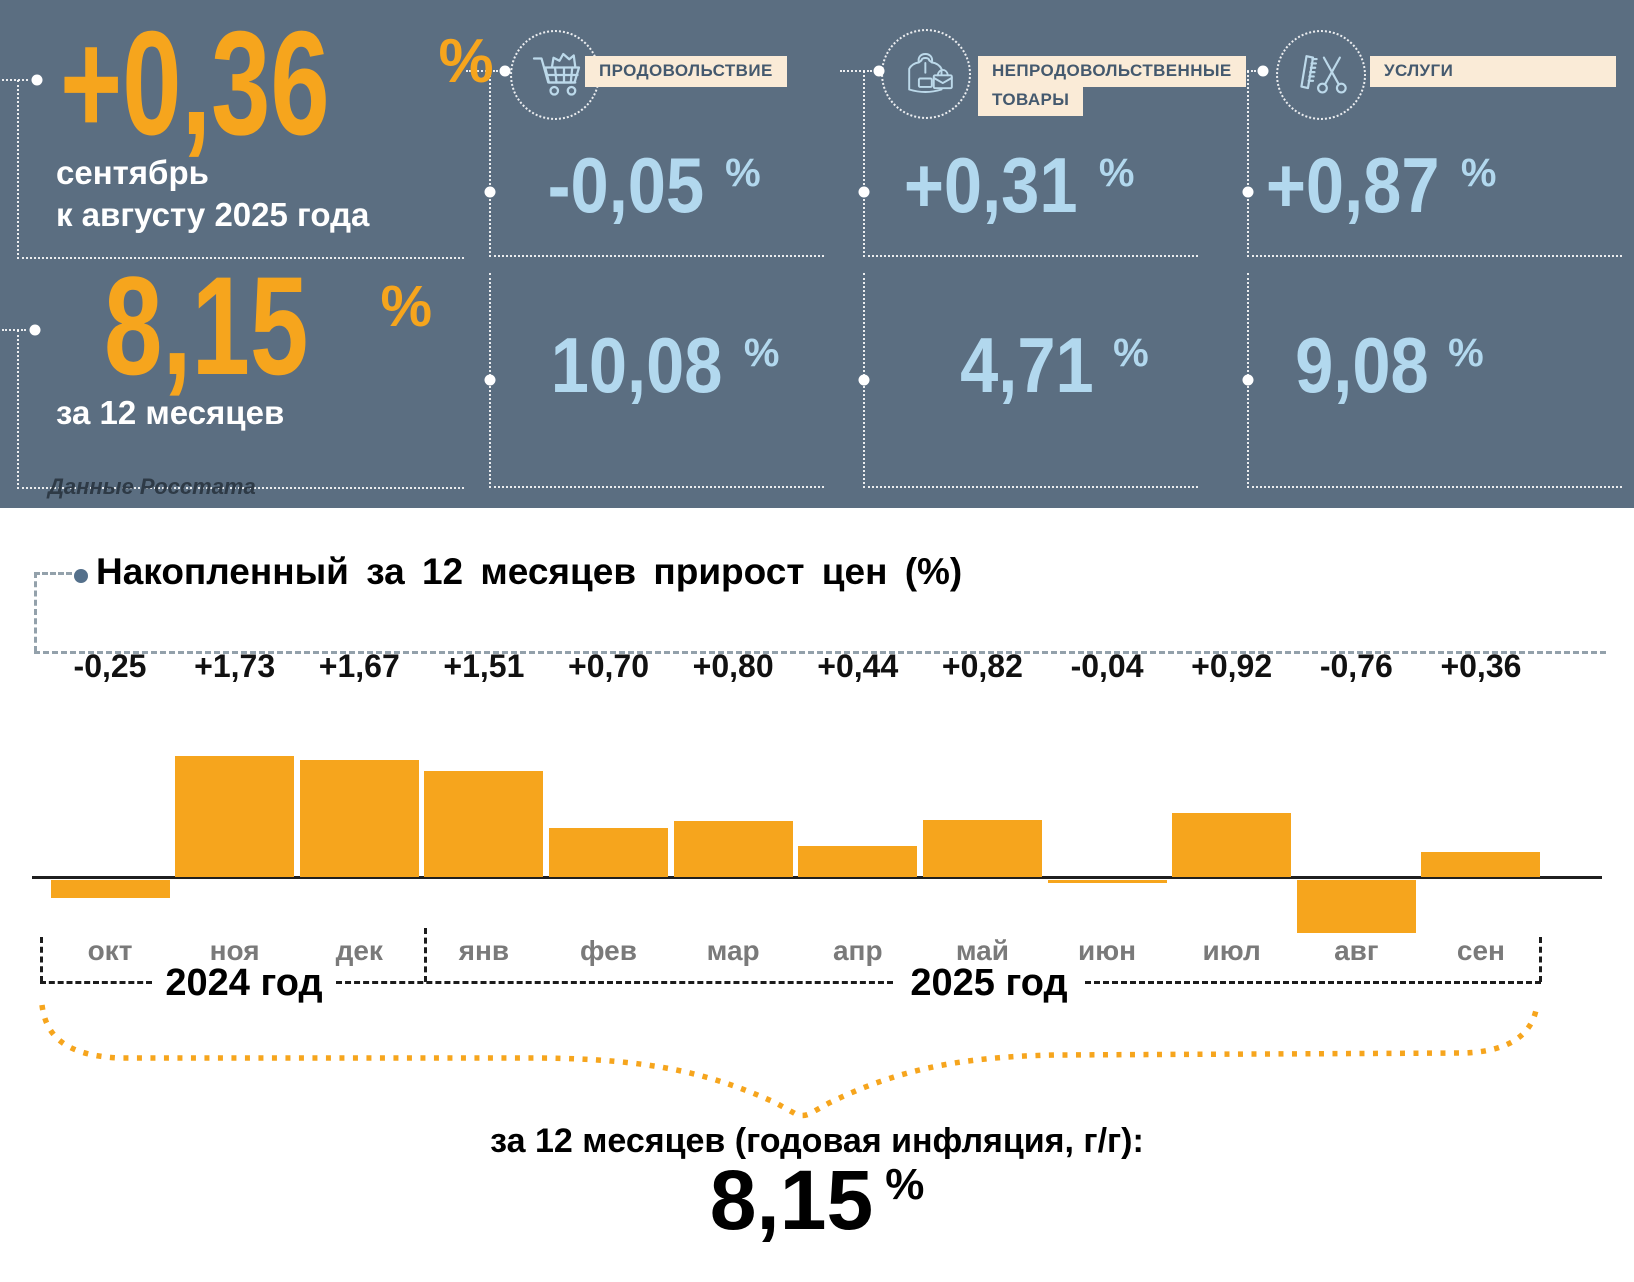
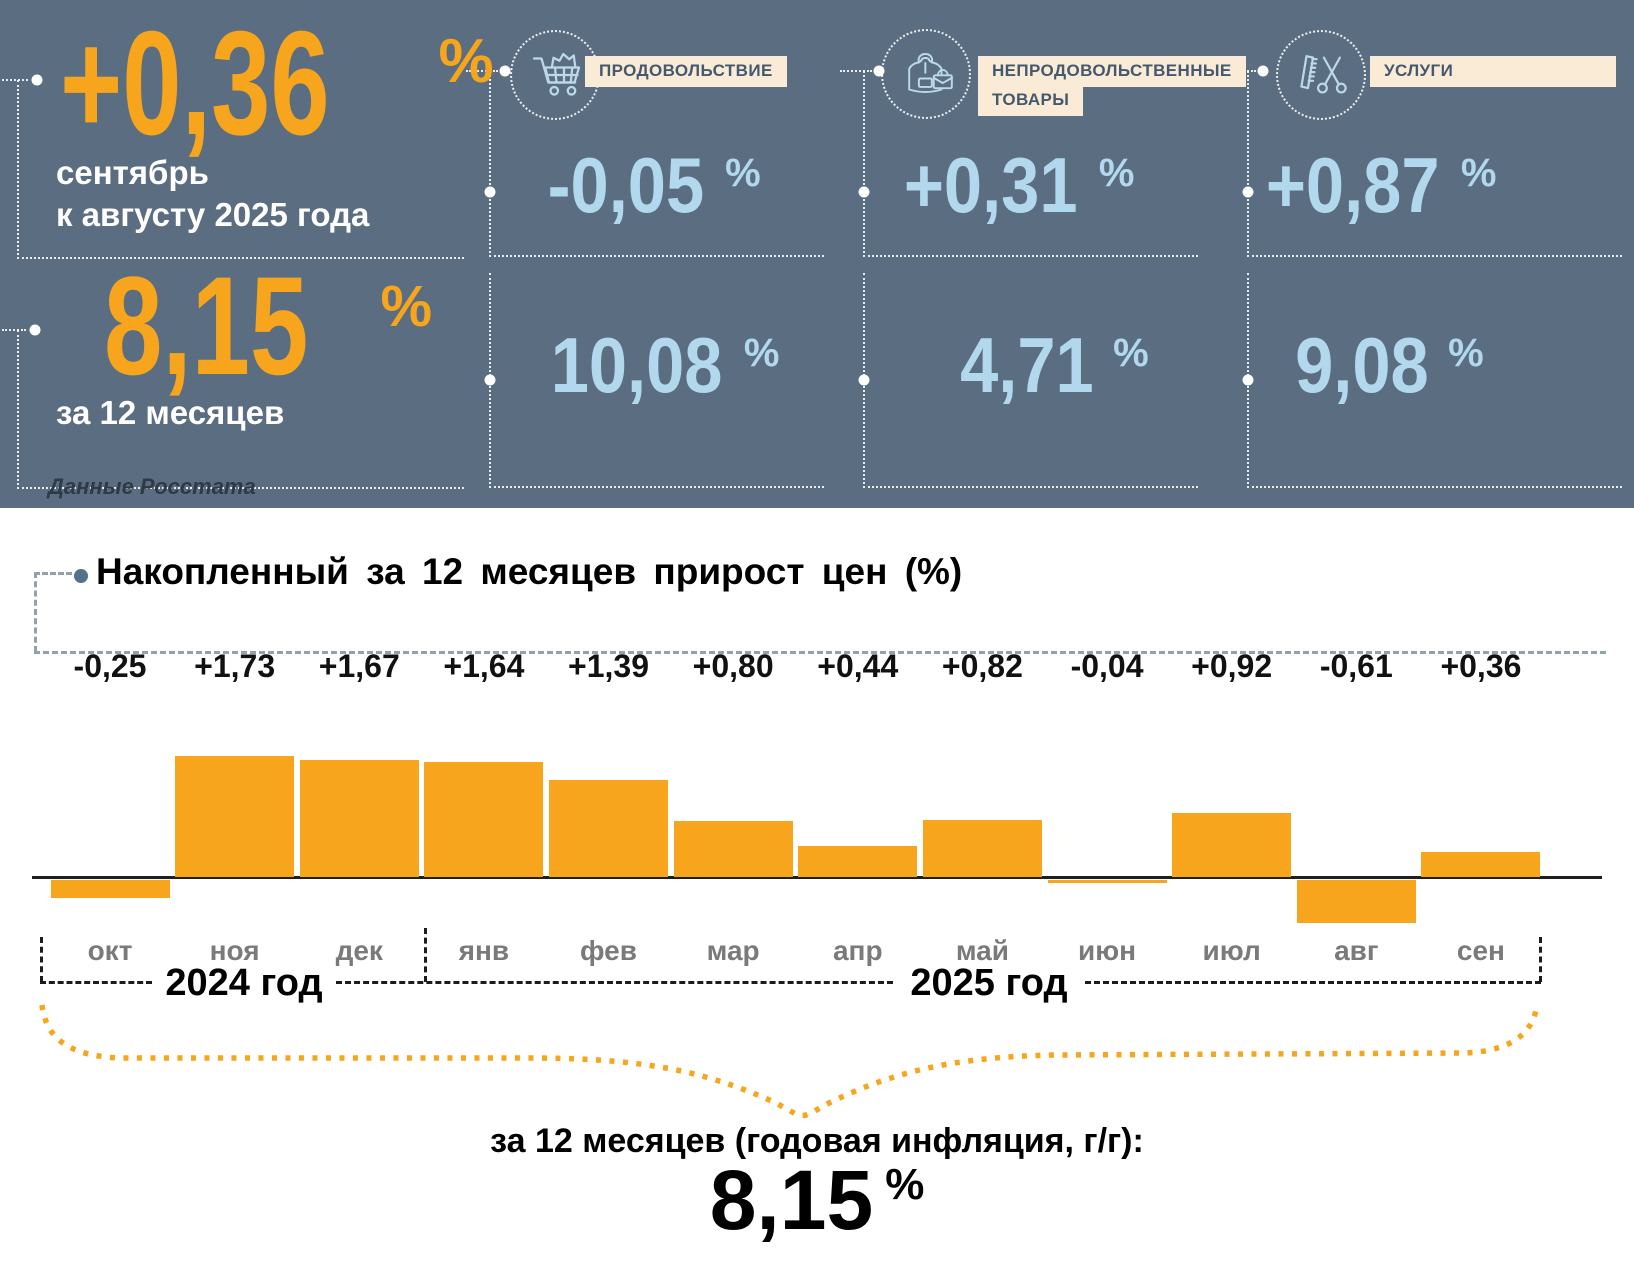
янв: +1,51 -> +1,64
фев: +0,70 -> +1,39
авг: -0,76 -> -0,61
